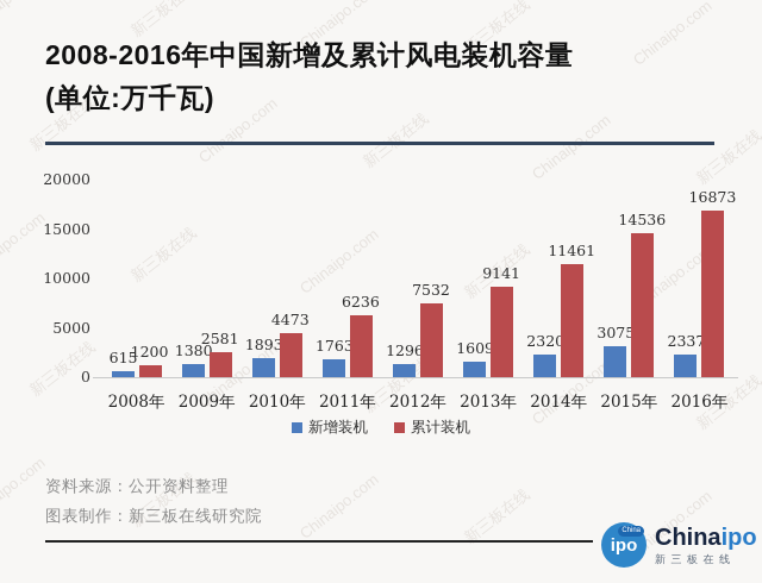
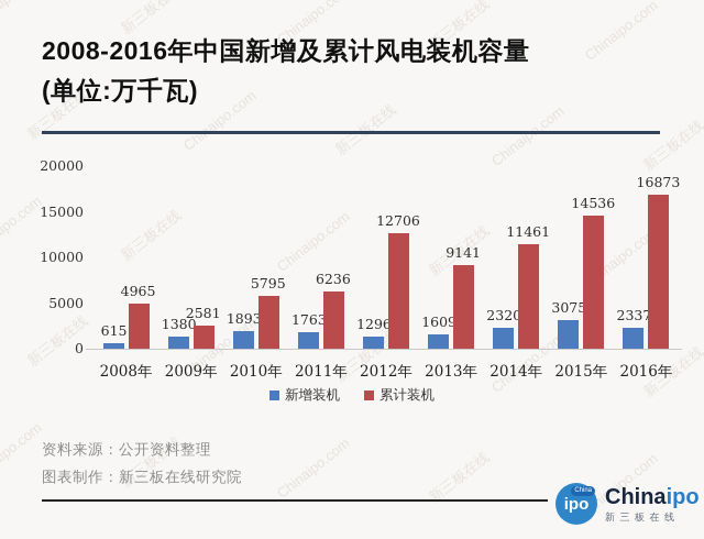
累计装机/2008年: 1200 -> 4965
累计装机/2010年: 4473 -> 5795
累计装机/2012年: 7532 -> 12706
